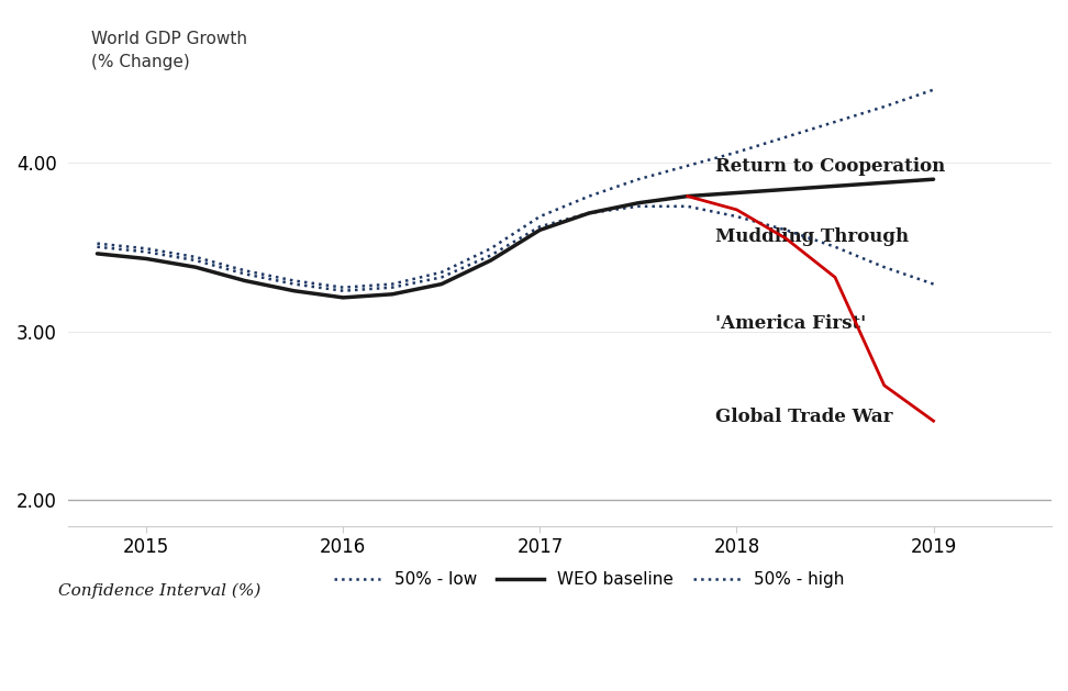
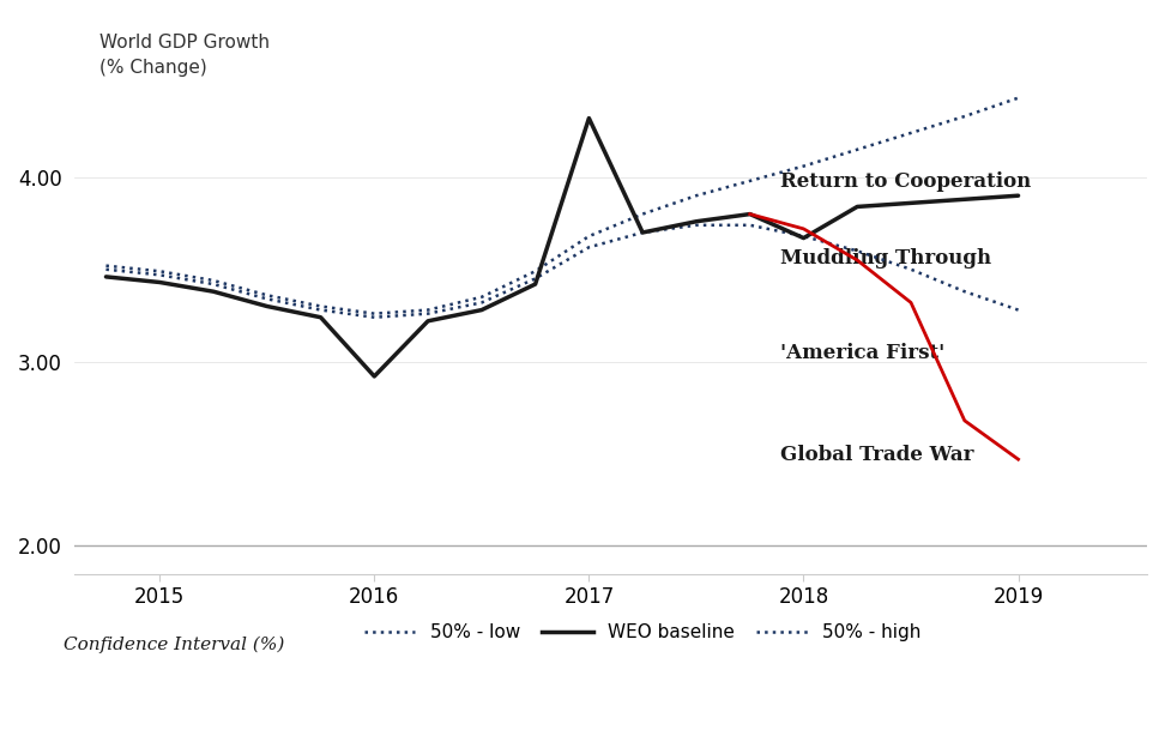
WEO baseline/2016: 3.20 -> 2.92
WEO baseline/2017: 3.60 -> 4.32
WEO baseline/2018: 3.82 -> 3.67
